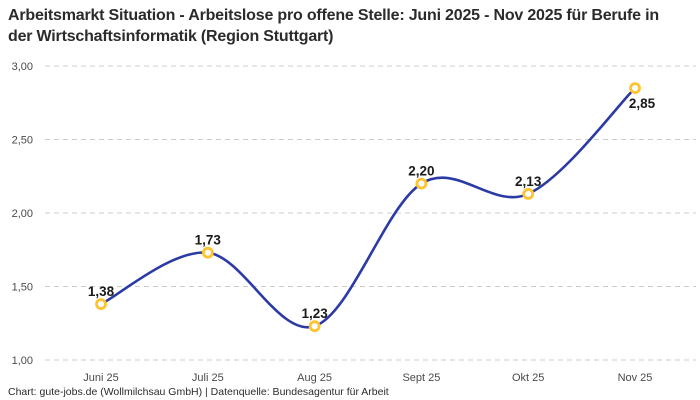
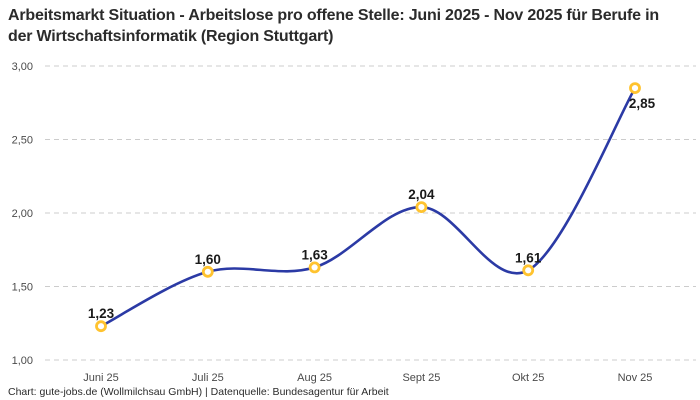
Juni 25: 1,38 -> 1,23
Juli 25: 1,73 -> 1,60
Aug 25: 1,23 -> 1,63
Sept 25: 2,20 -> 2,04
Okt 25: 2,13 -> 1,61
